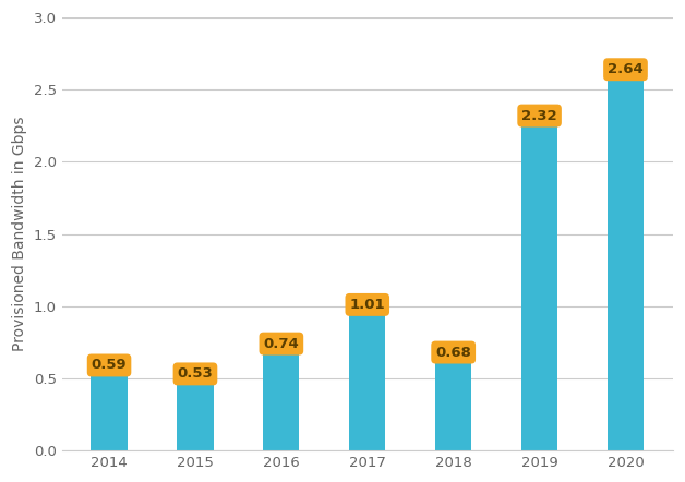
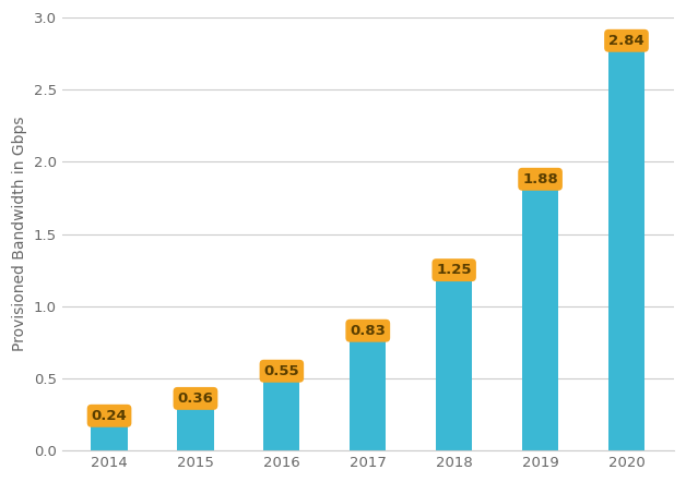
2014: 0.59 -> 0.24
2015: 0.53 -> 0.36
2016: 0.74 -> 0.55
2017: 1.01 -> 0.83
2018: 0.68 -> 1.25
2019: 2.32 -> 1.88
2020: 2.64 -> 2.84
